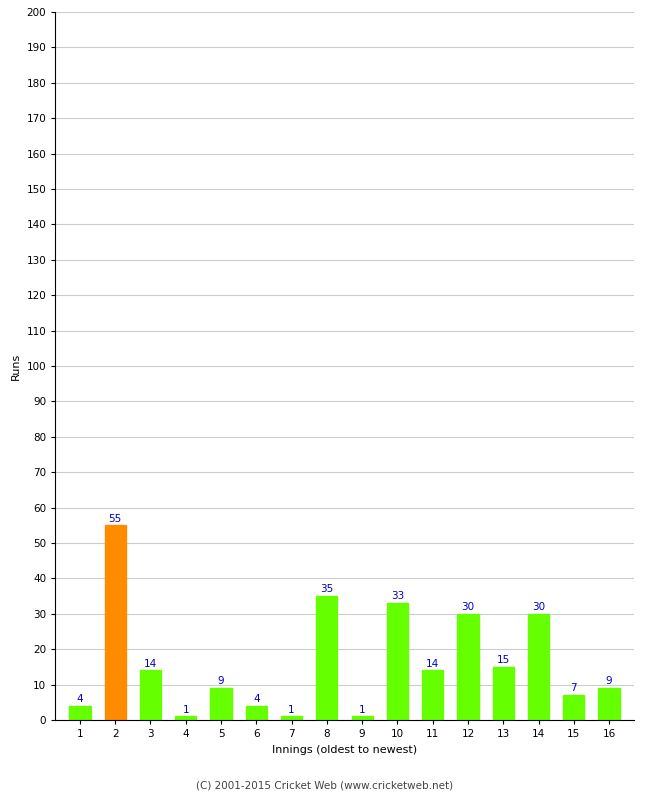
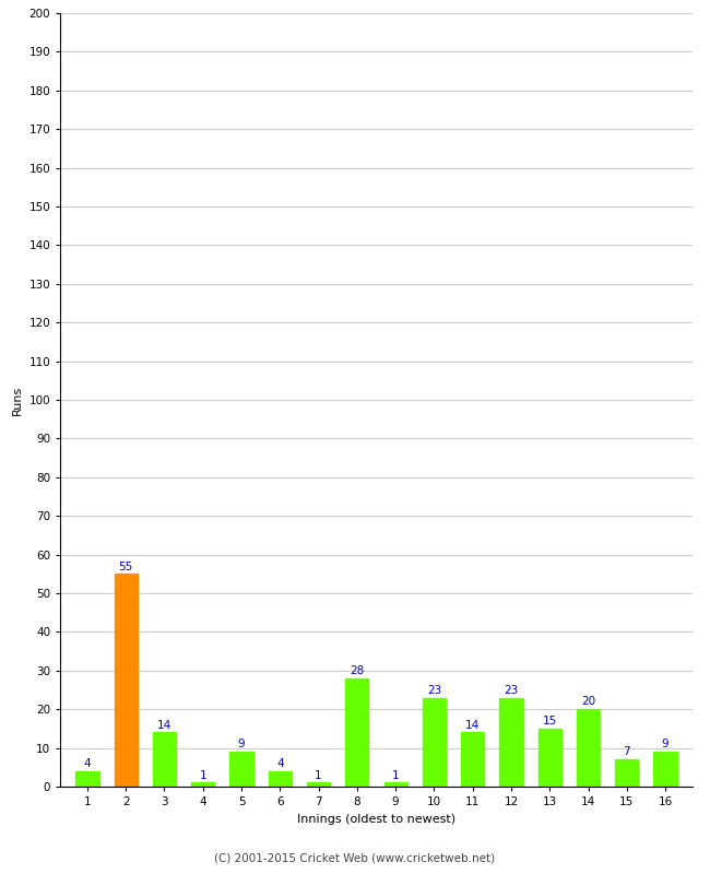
8: 35 -> 28
10: 33 -> 23
12: 30 -> 23
14: 30 -> 20
